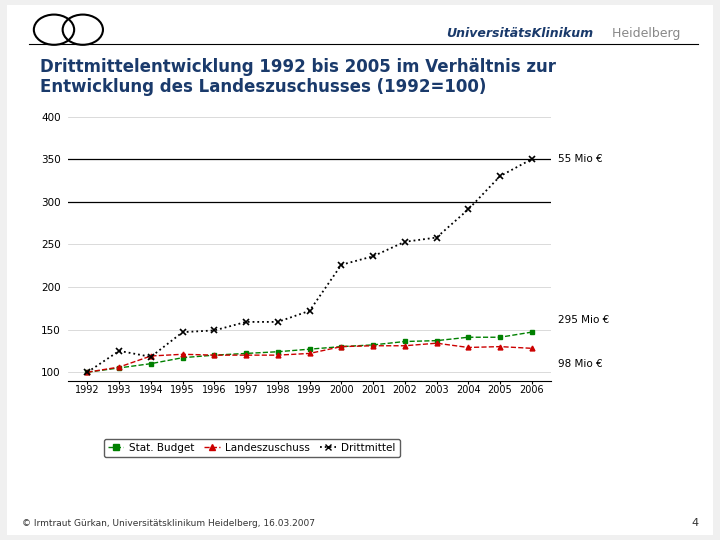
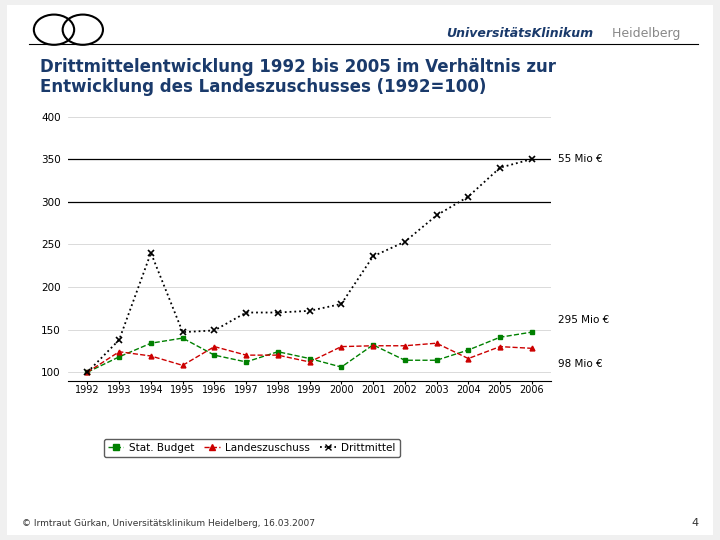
Stat. Budget/1993: 105 -> 118
Landeszuschuss/1993: 106 -> 124
Drittmittel/1993: 125 -> 138
Stat. Budget/1994: 110 -> 134
Drittmittel/1994: 118 -> 240
Stat. Budget/1995: 117 -> 140
Landeszuschuss/1995: 121 -> 108
Landeszuschuss/1996: 120 -> 130
Stat. Budget/1997: 122 -> 112
Drittmittel/1997: 159 -> 170
Drittmittel/1998: 159 -> 170
Stat. Budget/1999: 127 -> 116
Landeszuschuss/1999: 122 -> 112
Stat. Budget/2000: 130 -> 106
Drittmittel/2000: 226 -> 180
Stat. Budget/2002: 136 -> 114
Stat. Budget/2003: 137 -> 114
Drittmittel/2003: 258 -> 284
Stat. Budget/2004: 141 -> 126
Landeszuschuss/2004: 129 -> 116
Drittmittel/2004: 291 -> 306
Drittmittel/2005: 330 -> 340
